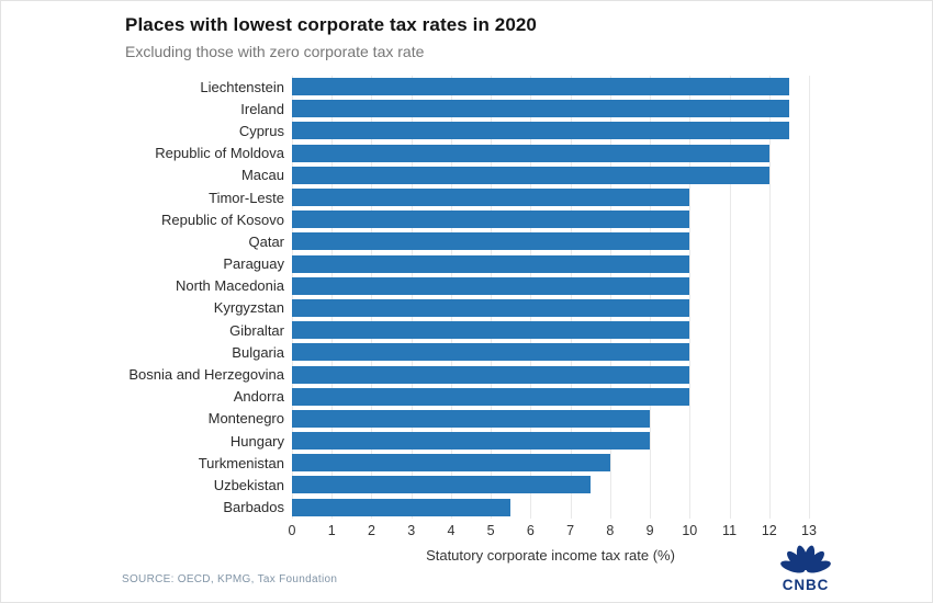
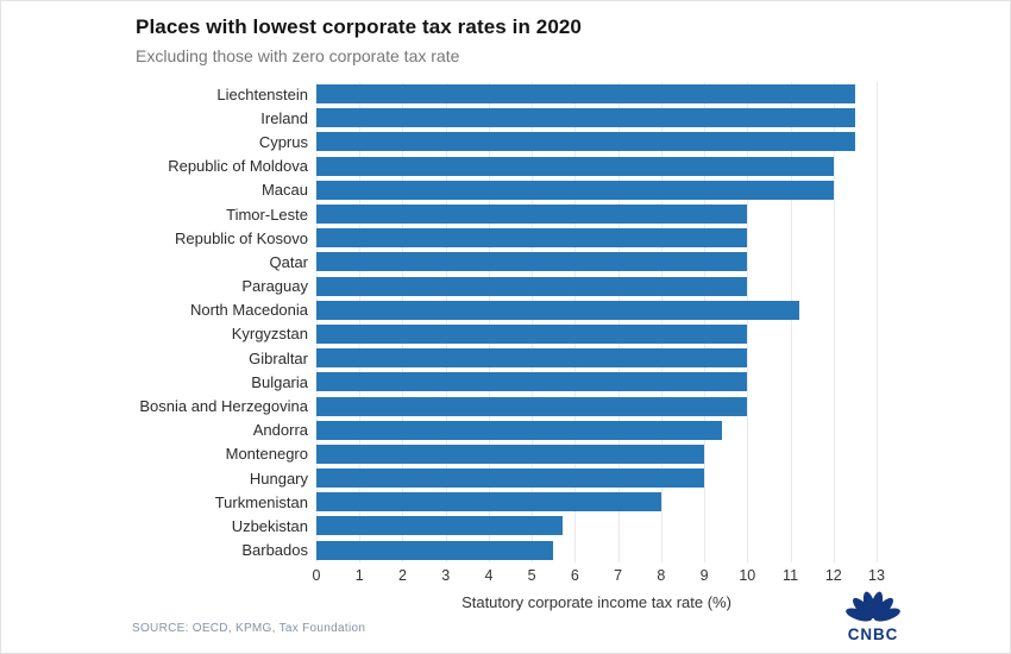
North Macedonia: 10.0 -> 11.2
Andorra: 10.0 -> 9.4
Uzbekistan: 7.5 -> 5.7
